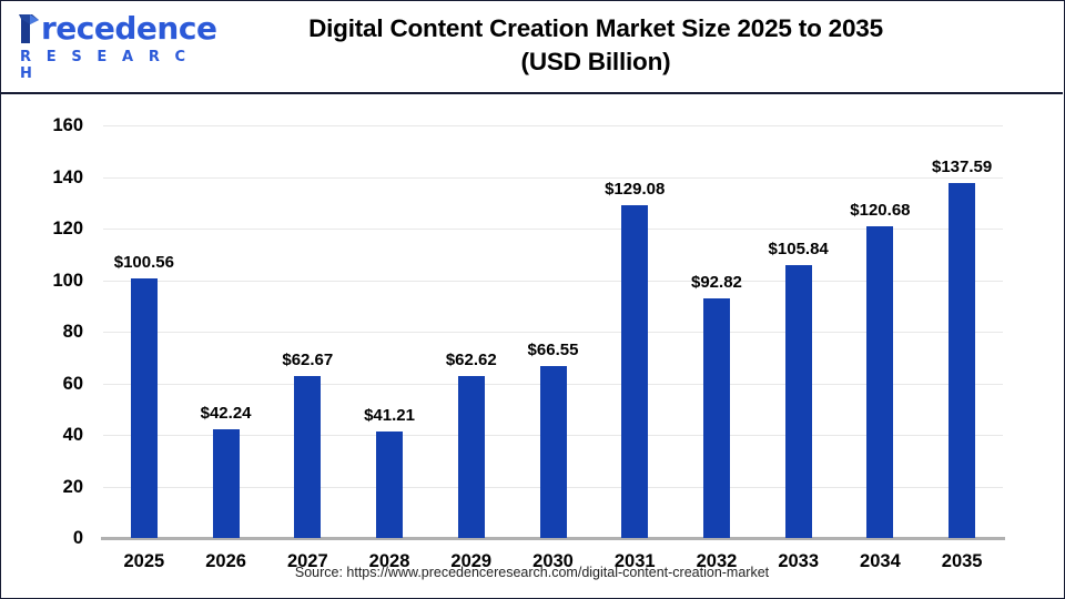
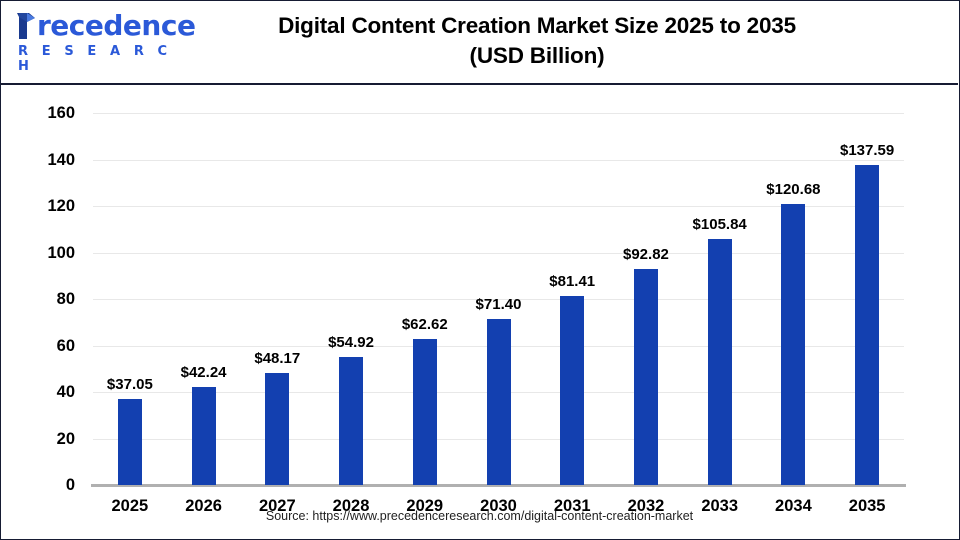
2025: $100.56 -> $37.05
2027: $62.67 -> $48.17
2028: $41.21 -> $54.92
2030: $66.55 -> $71.40
2031: $129.08 -> $81.41
